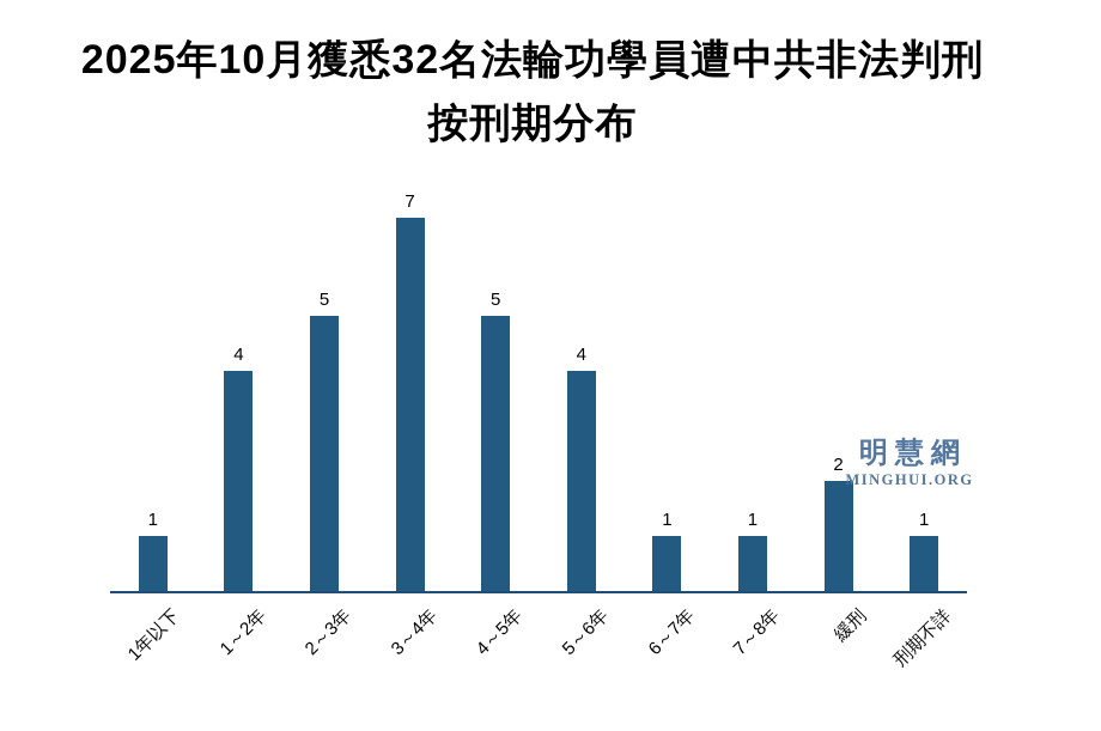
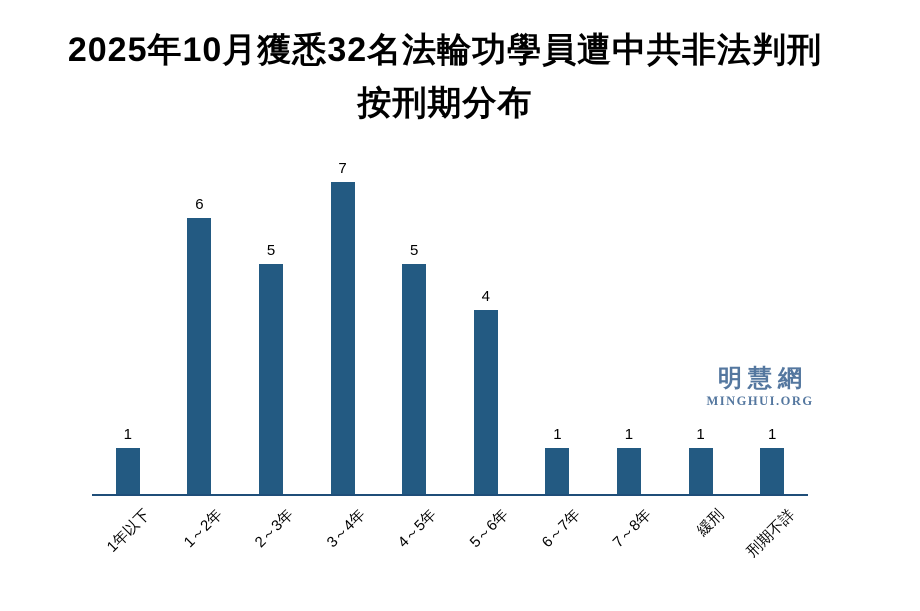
1～2年: 4 -> 6
緩刑: 2 -> 1
